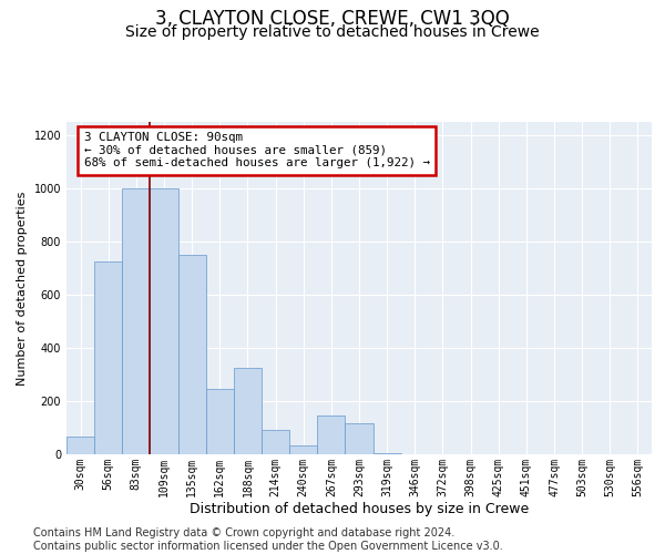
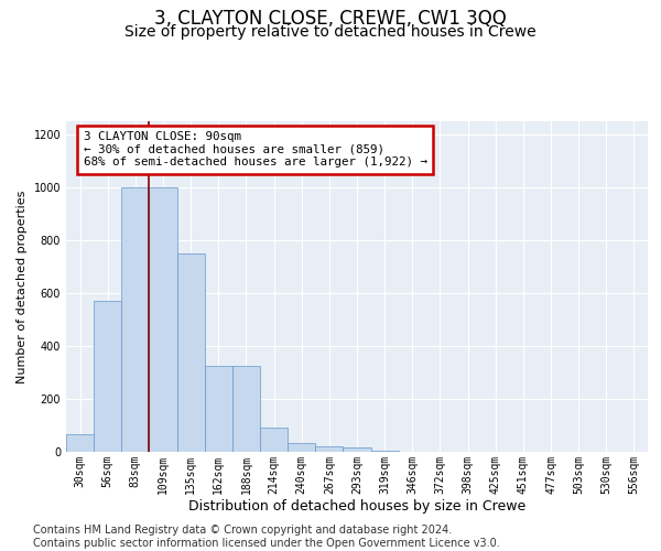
56sqm: 725 -> 570
162sqm: 245 -> 325
267sqm: 145 -> 20
293sqm: 115 -> 15
